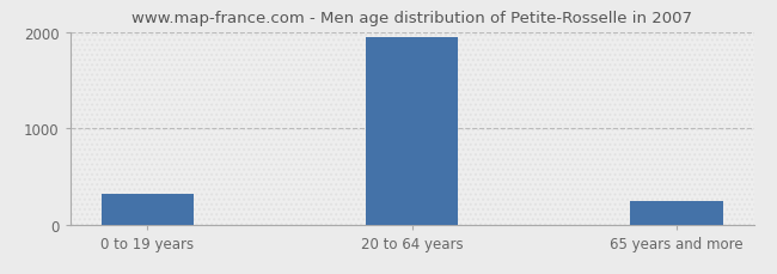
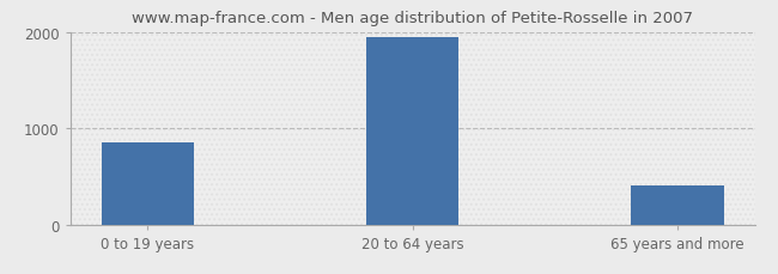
0 to 19 years: 320 -> 850
65 years and more: 240 -> 400
